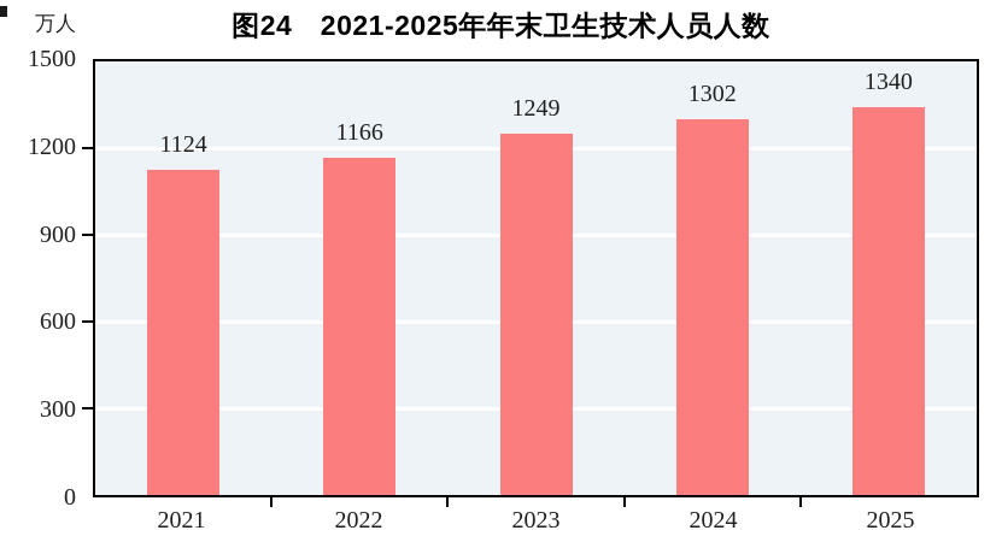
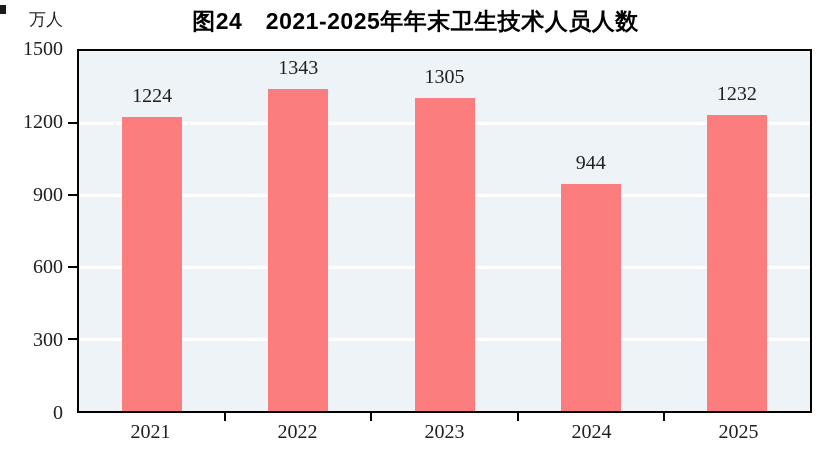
2021: 1124 -> 1224
2022: 1166 -> 1343
2023: 1249 -> 1305
2024: 1302 -> 944
2025: 1340 -> 1232
